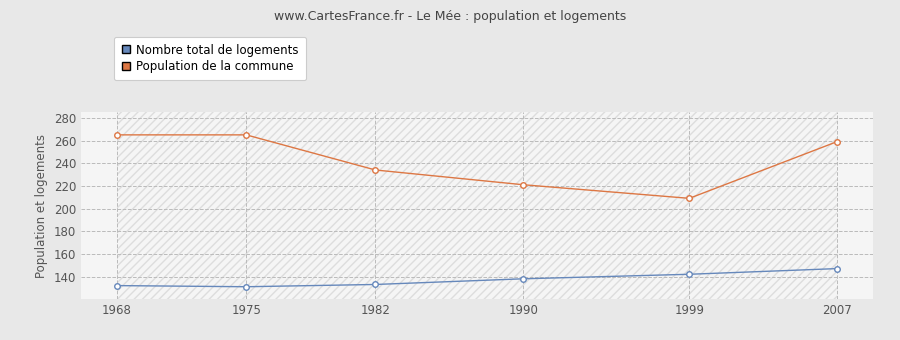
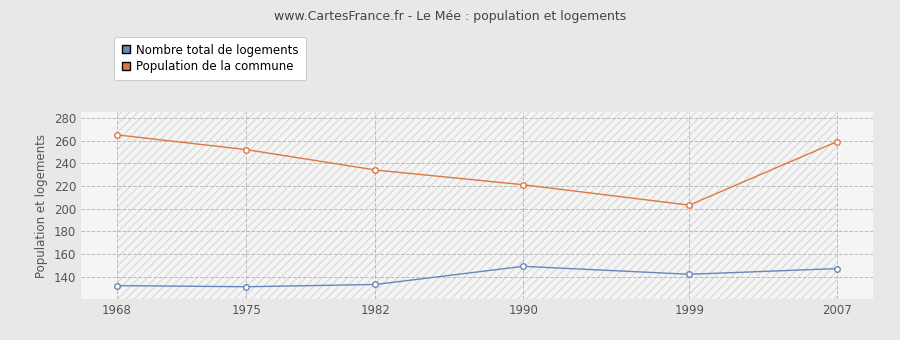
Population de la commune/1975: 265 -> 252
Nombre total de logements/1990: 138 -> 149
Population de la commune/1999: 209 -> 203
